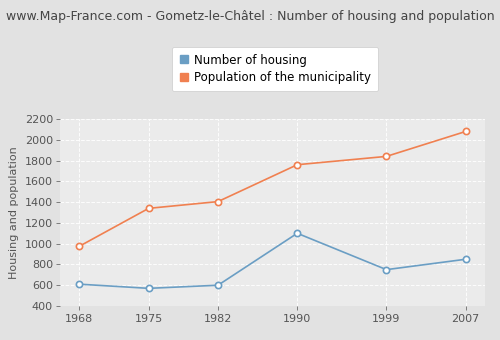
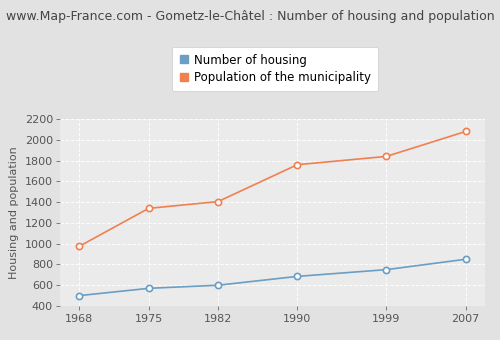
Number of housing/1968: 610 -> 500
Number of housing/1990: 1100 -> 680
